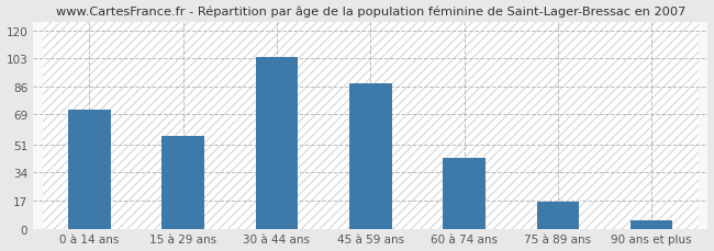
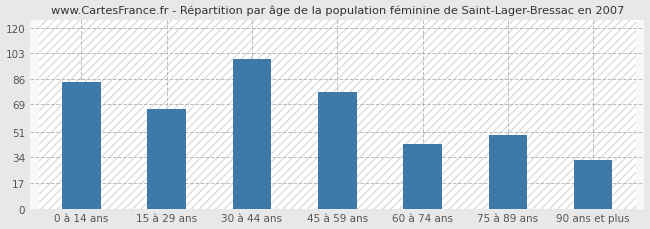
0 à 14 ans: 72 -> 84
15 à 29 ans: 56 -> 66
30 à 44 ans: 104 -> 99
45 à 59 ans: 88 -> 77
75 à 89 ans: 16 -> 49
90 ans et plus: 5 -> 32
